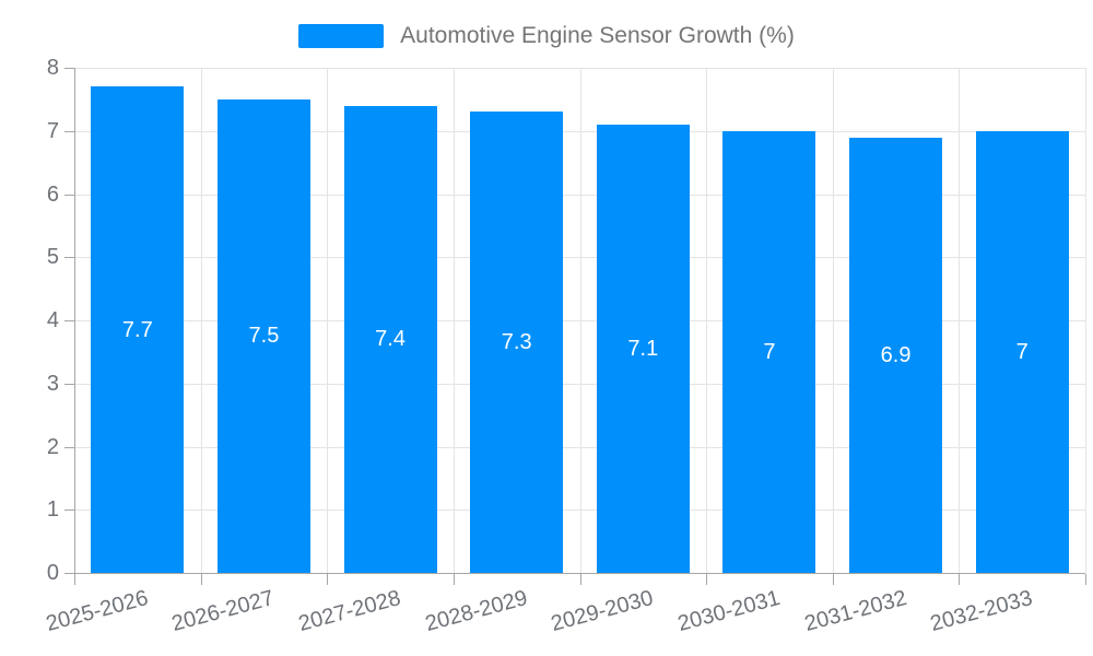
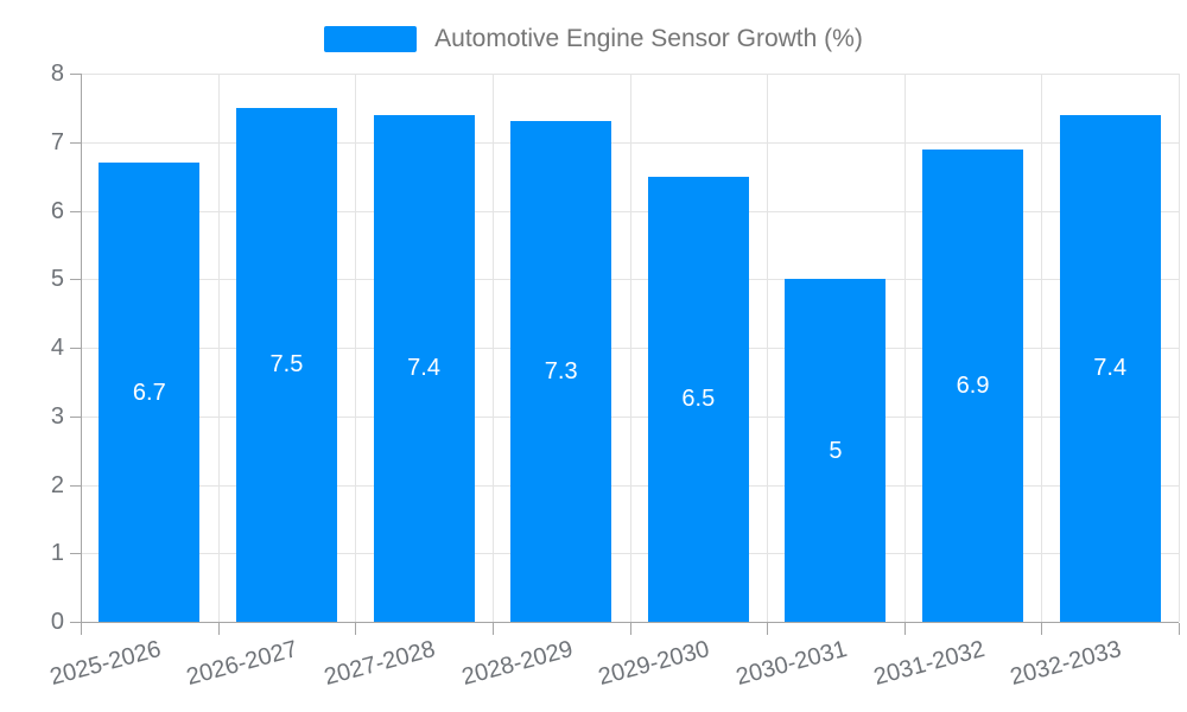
2025-2026: 7.7 -> 6.7
2029-2030: 7.1 -> 6.5
2030-2031: 7 -> 5
2032-2033: 7 -> 7.4
